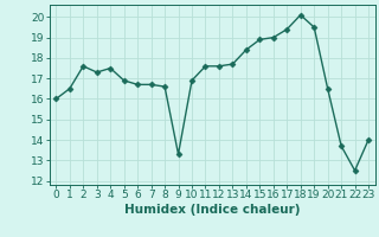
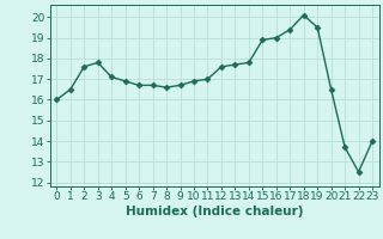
3: 17.3 -> 17.8
4: 17.5 -> 17.1
9: 13.3 -> 16.7
11: 17.6 -> 17.0
14: 18.4 -> 17.8
